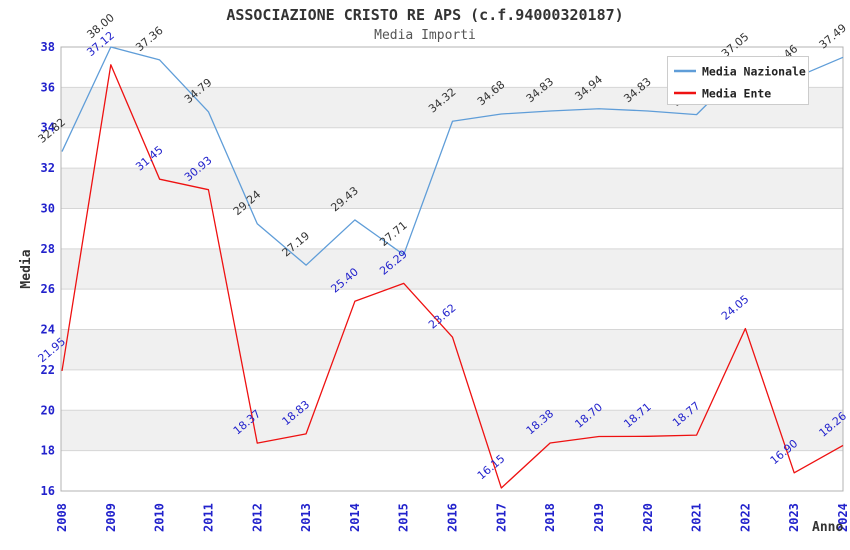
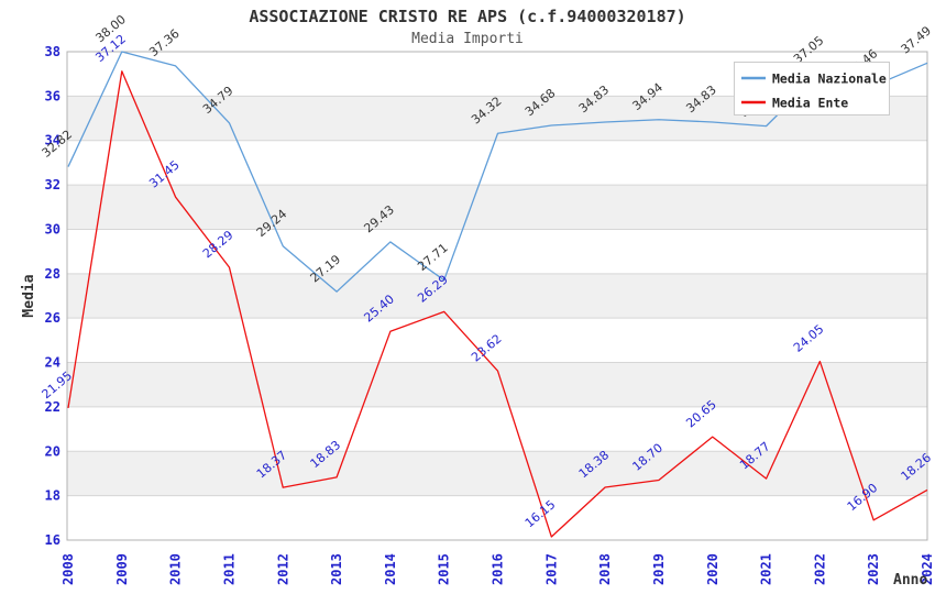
Media Ente/2011: 30.93 -> 28.29
Media Ente/2020: 18.71 -> 20.65
